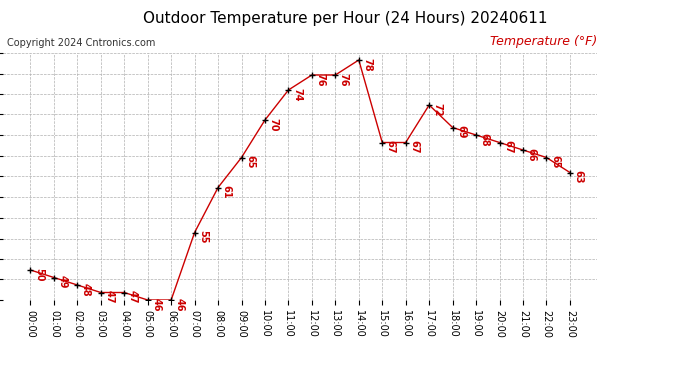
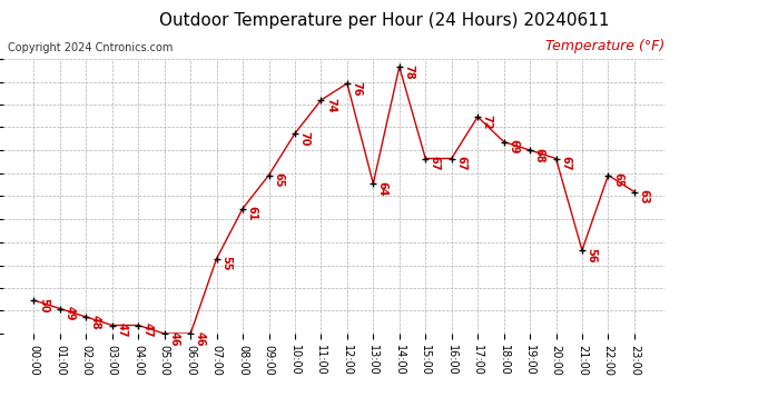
13:00: 76 -> 64
21:00: 66 -> 56
